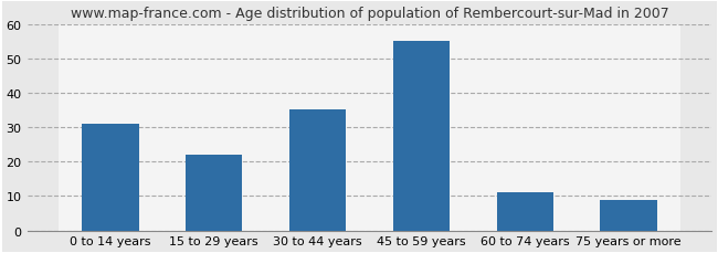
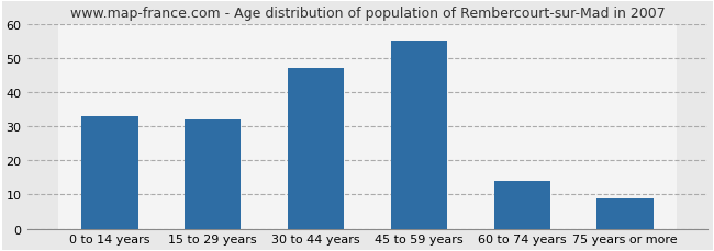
0 to 14 years: 31 -> 33
15 to 29 years: 22 -> 32
30 to 44 years: 35 -> 47
60 to 74 years: 11 -> 14
